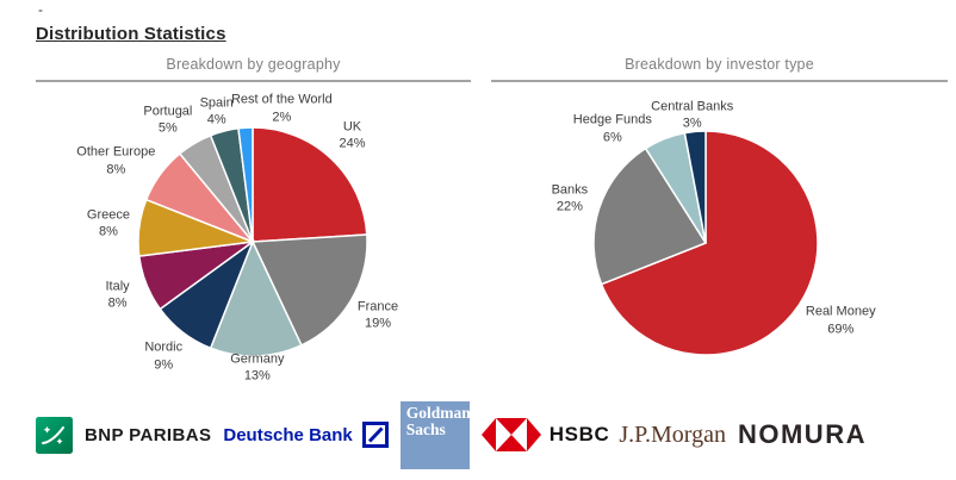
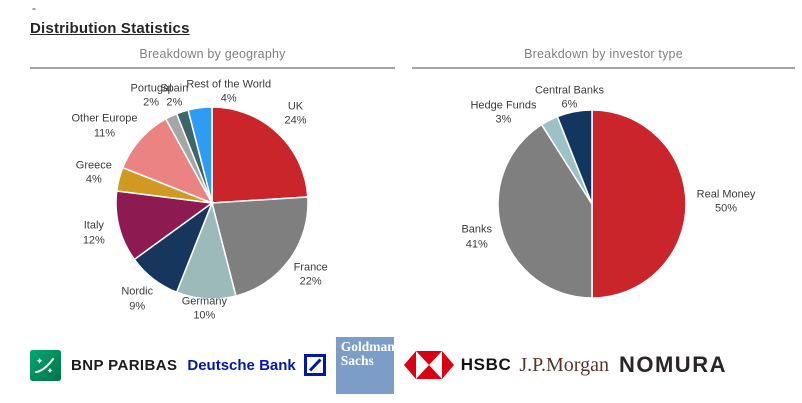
Breakdown by geography/France: 19% -> 22%
Breakdown by geography/Germany: 13% -> 10%
Breakdown by geography/Italy: 8% -> 12%
Breakdown by geography/Greece: 8% -> 4%
Breakdown by geography/Other Europe: 8% -> 11%
Breakdown by geography/Portugal: 5% -> 2%
Breakdown by geography/Spain: 4% -> 2%
Breakdown by geography/Rest of the World: 2% -> 4%
Breakdown by investor type/Real Money: 69% -> 50%
Breakdown by investor type/Banks: 22% -> 41%
Breakdown by investor type/Hedge Funds: 6% -> 3%
Breakdown by investor type/Central Banks: 3% -> 6%
